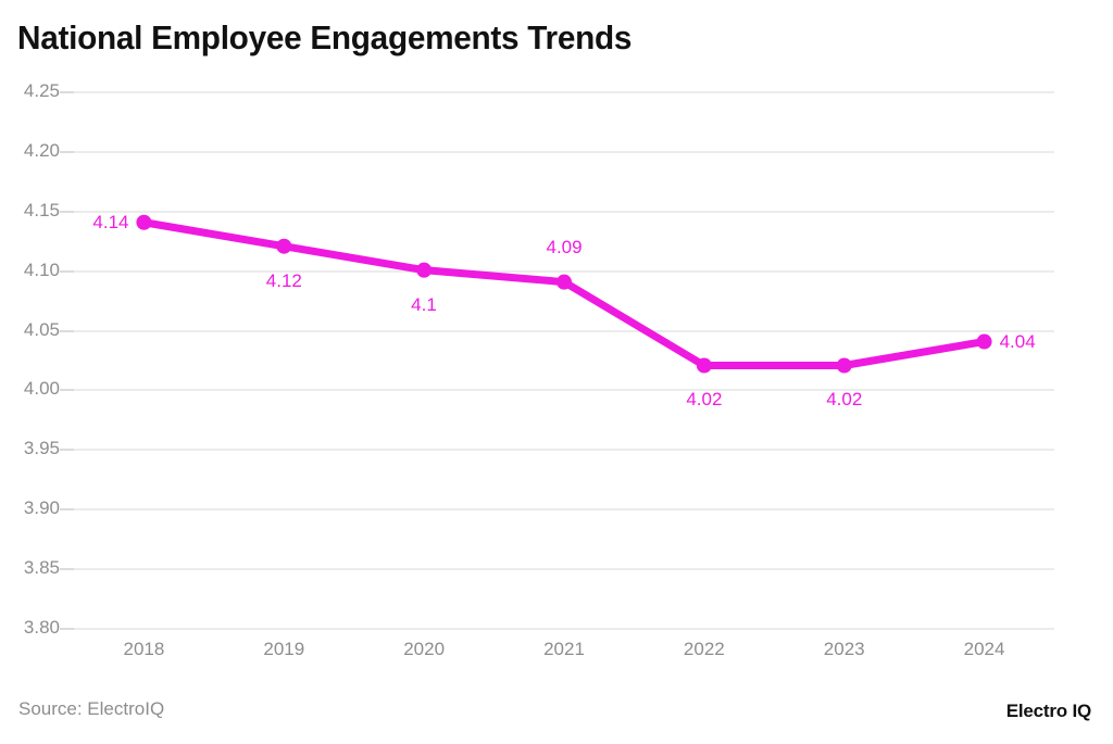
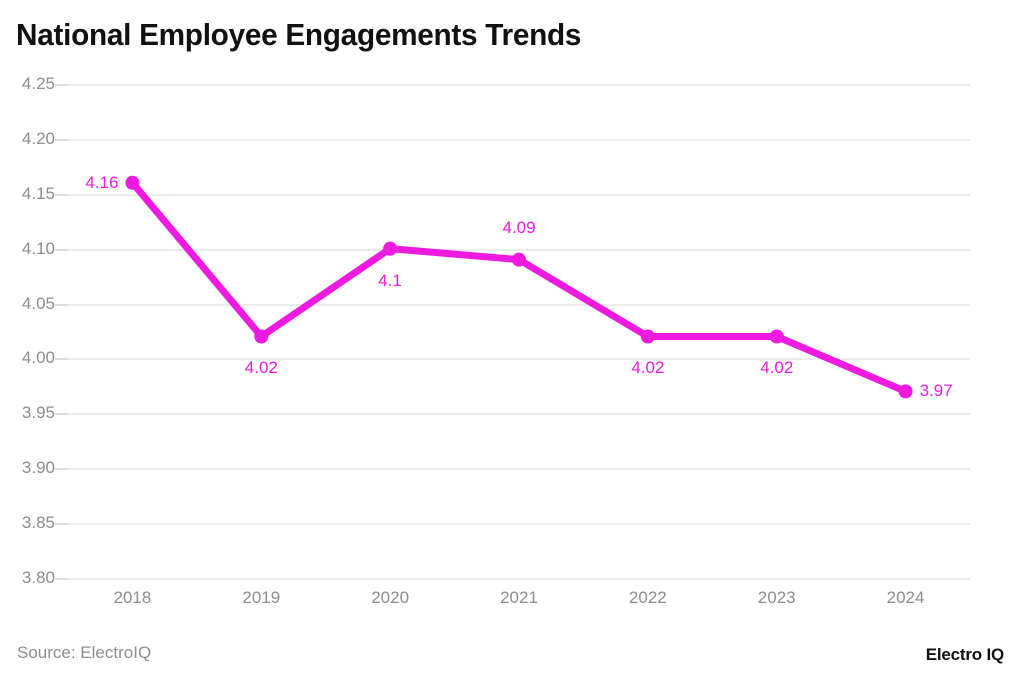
2018: 4.14 -> 4.16
2019: 4.12 -> 4.02
2024: 4.04 -> 3.97
